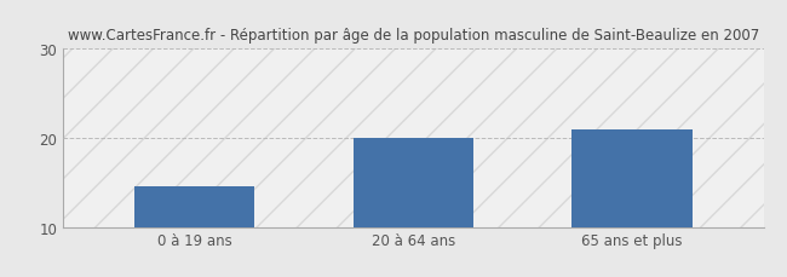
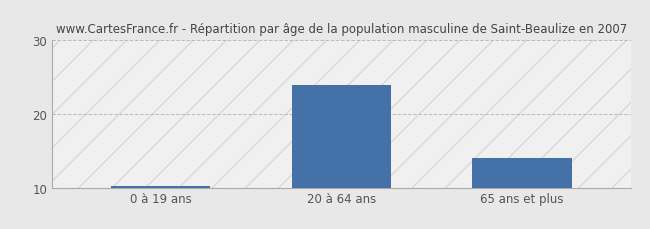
0 à 19 ans: 14.6 -> 10.2
20 à 64 ans: 20.0 -> 24.0
65 ans et plus: 21.0 -> 14.0
